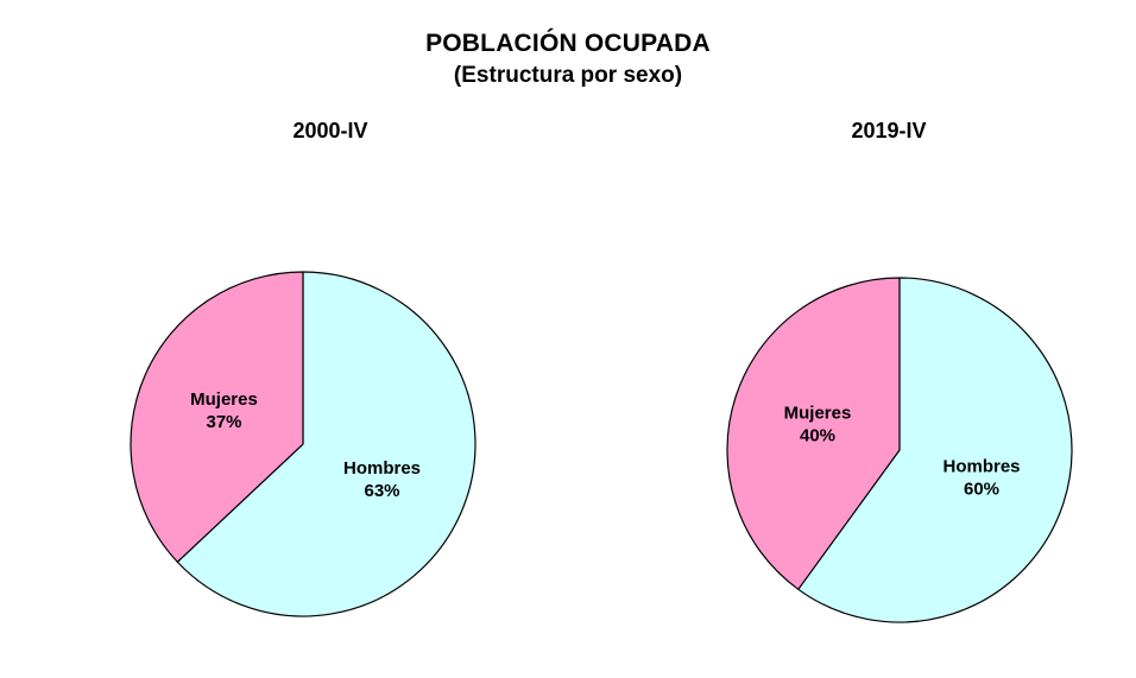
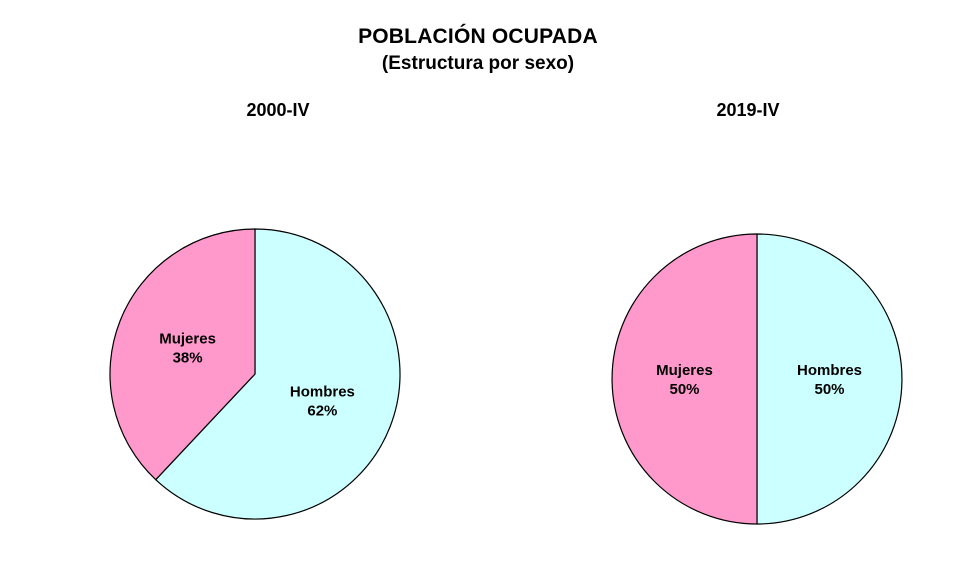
2000-IV/Hombres: 63% -> 62%
2000-IV/Mujeres: 37% -> 38%
2019-IV/Hombres: 60% -> 50%
2019-IV/Mujeres: 40% -> 50%
